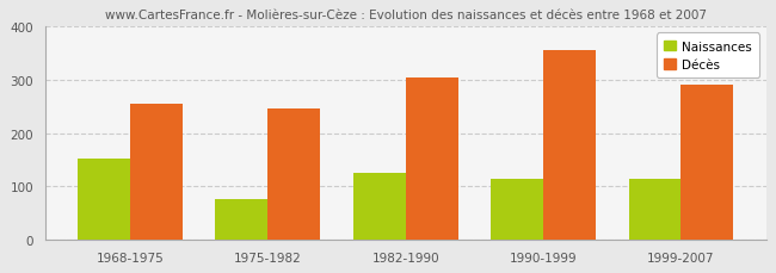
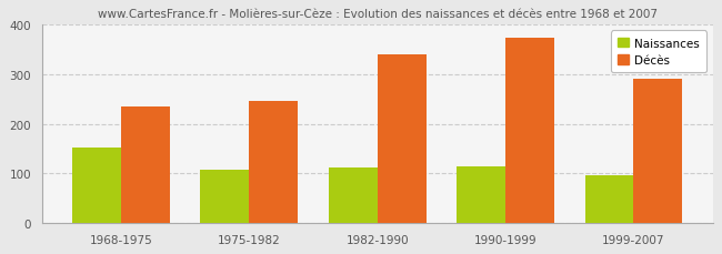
Décès/1968-1975: 255 -> 235
Naissances/1975-1982: 75 -> 107
Naissances/1982-1990: 125 -> 111
Décès/1982-1990: 305 -> 341
Décès/1990-1999: 355 -> 373
Naissances/1999-2007: 115 -> 96
